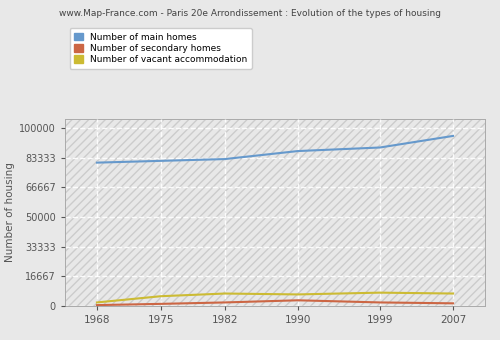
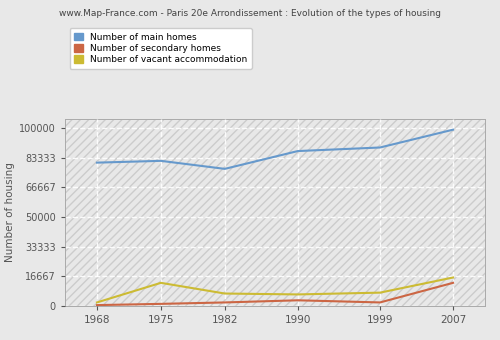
Number of vacant accommodation/1975: 6000 -> 13000
Number of main homes/1982: 82000 -> 77000
Number of main homes/2007: 96000 -> 99000
Number of secondary homes/2007: 2000 -> 13000
Number of vacant accommodation/2007: 7000 -> 16000
